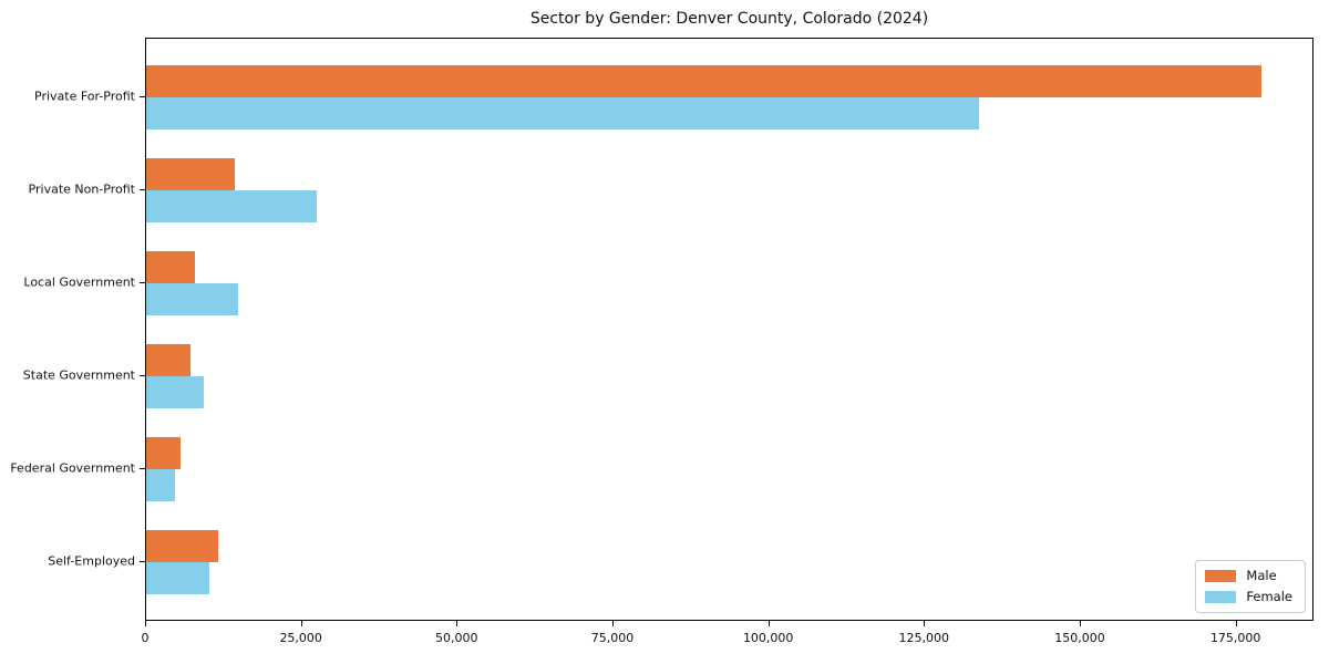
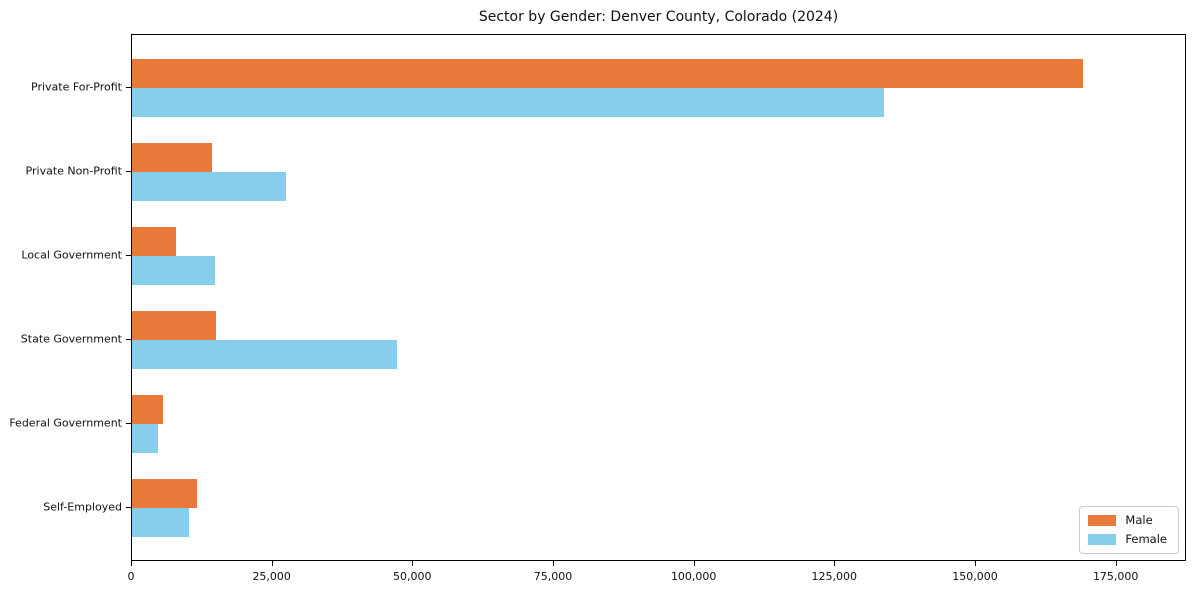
Male/Private For-Profit: 179000 -> 169000
Male/State Government: 7000 -> 15000
Female/State Government: 9000 -> 47000
